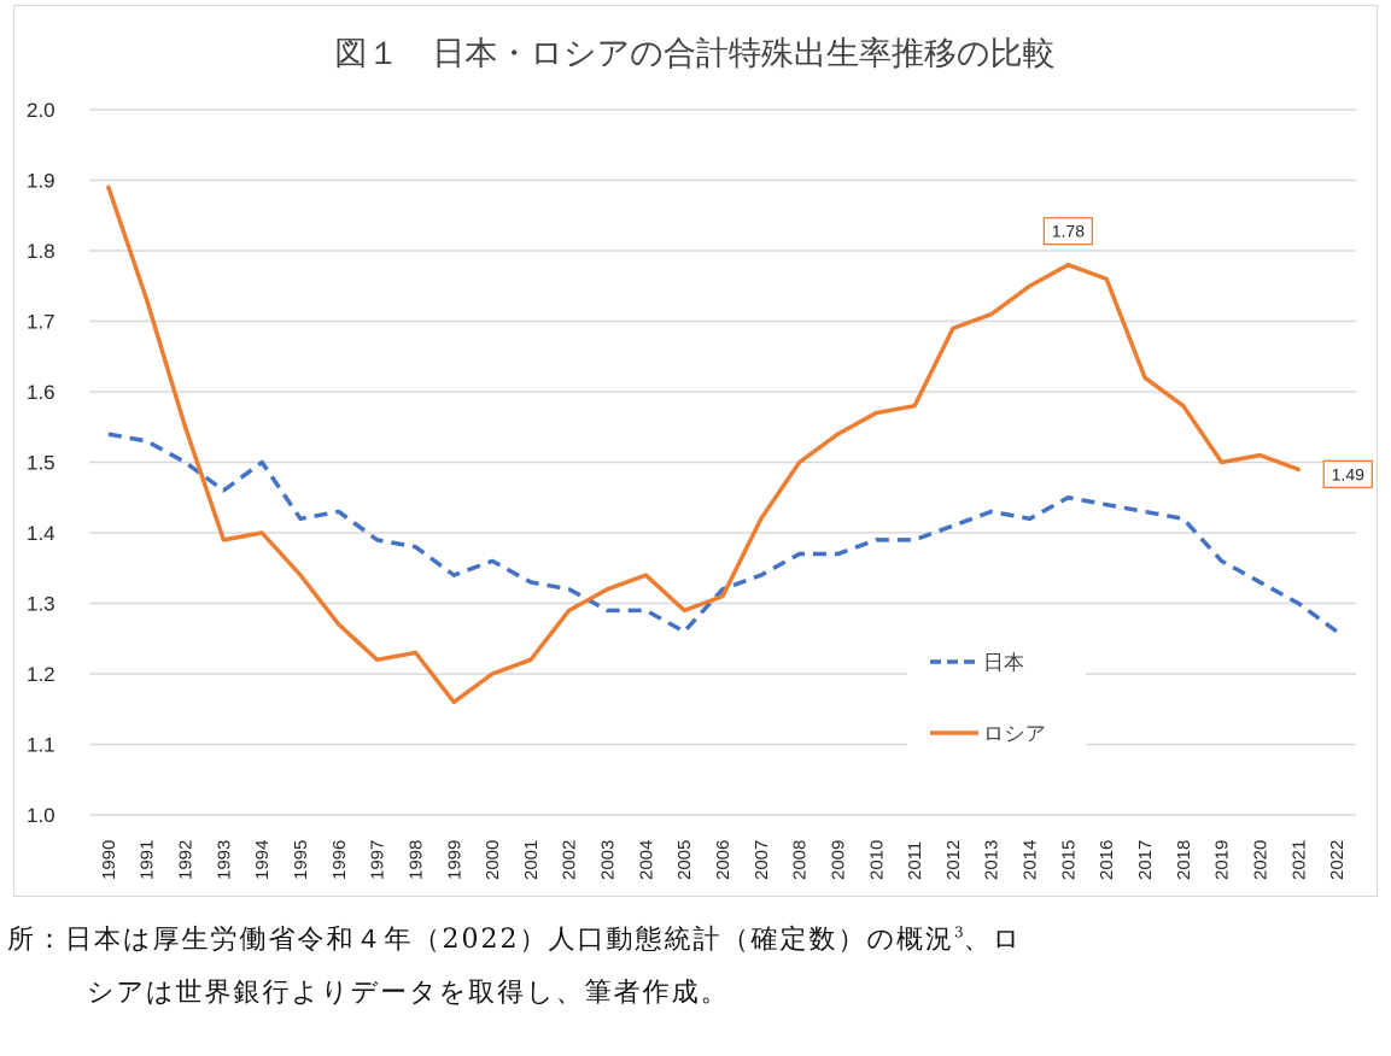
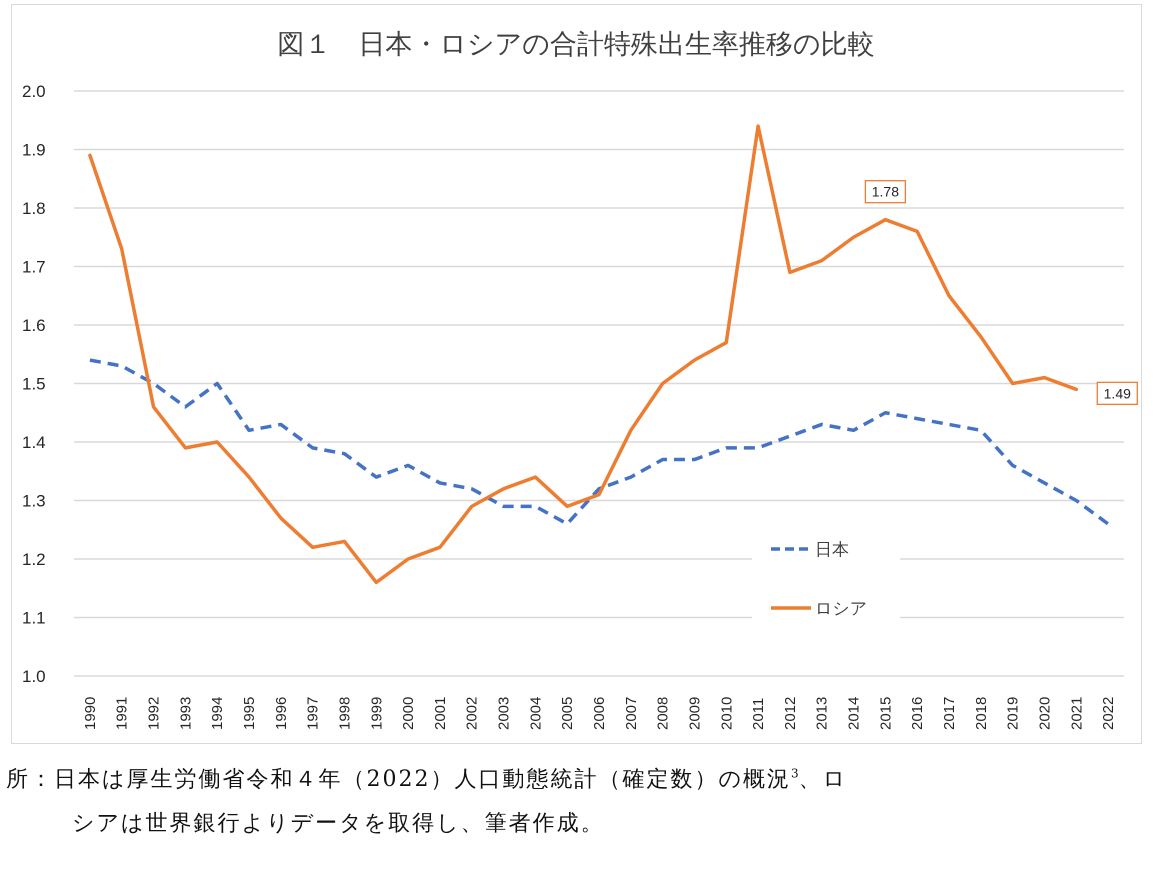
ロシア/1992: 1.55 -> 1.46
ロシア/2011: 1.58 -> 1.94
ロシア/2017: 1.62 -> 1.65
